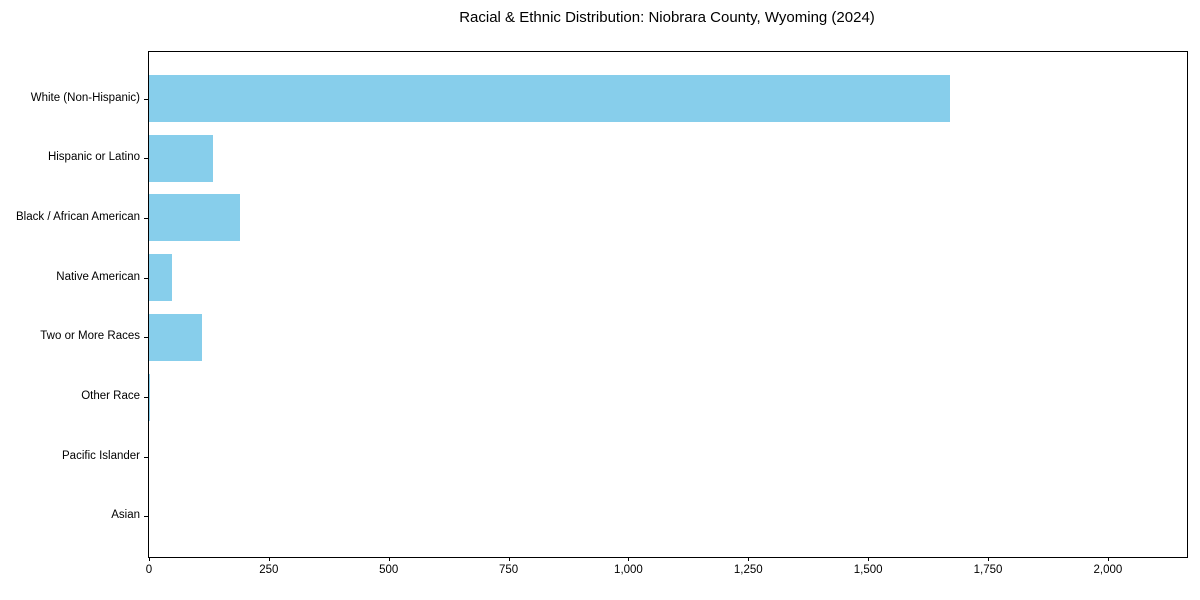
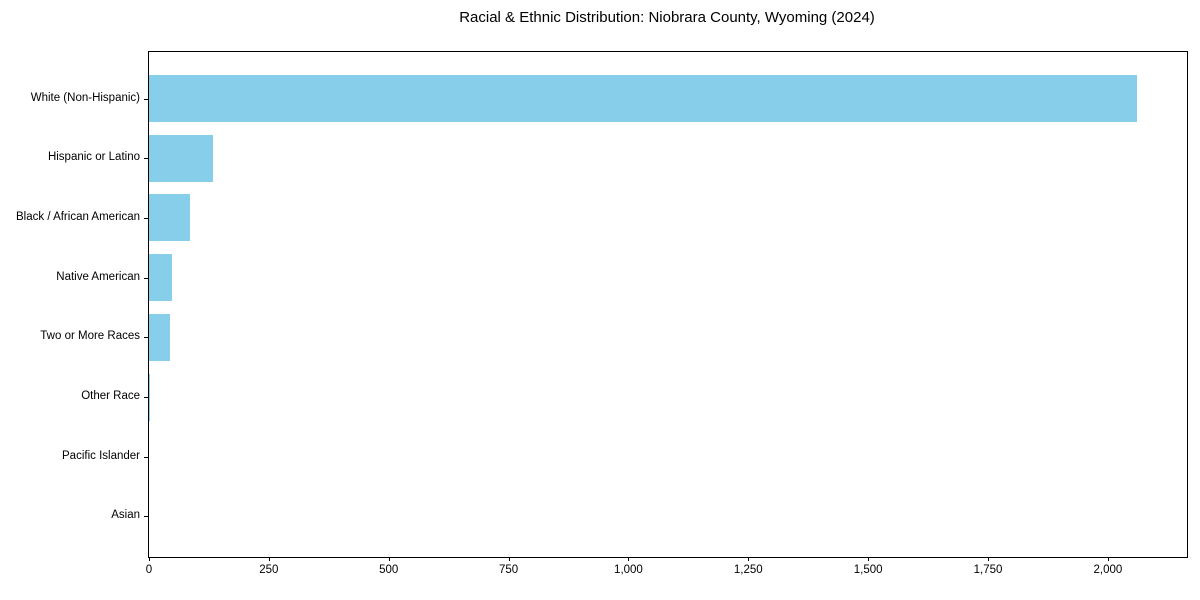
White (Non-Hispanic): 1670 -> 2060
Black / African American: 190 -> 80
Two or More Races: 110 -> 40
